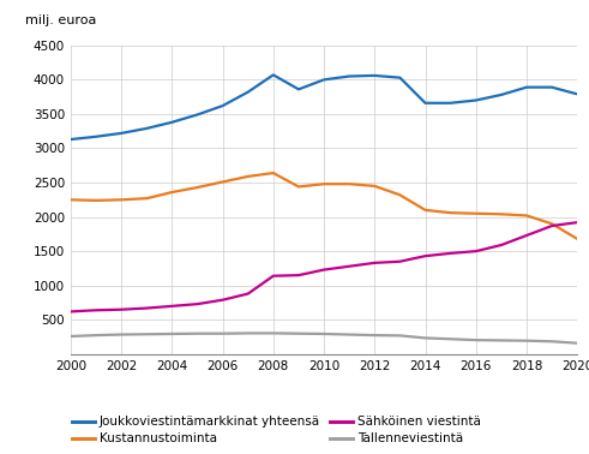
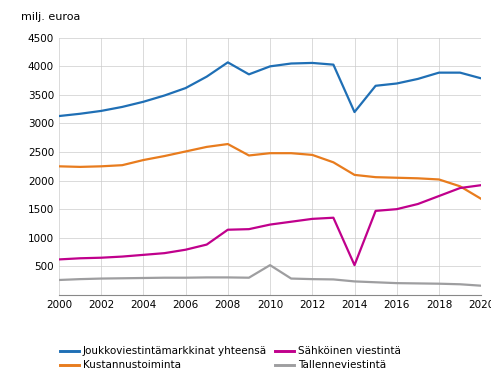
Tallenneviestintä/2010: 300 -> 520
Joukkoviestintämarkkinat yhteensä/2014: 3660 -> 3200
Sähköinen viestintä/2014: 1430 -> 520
